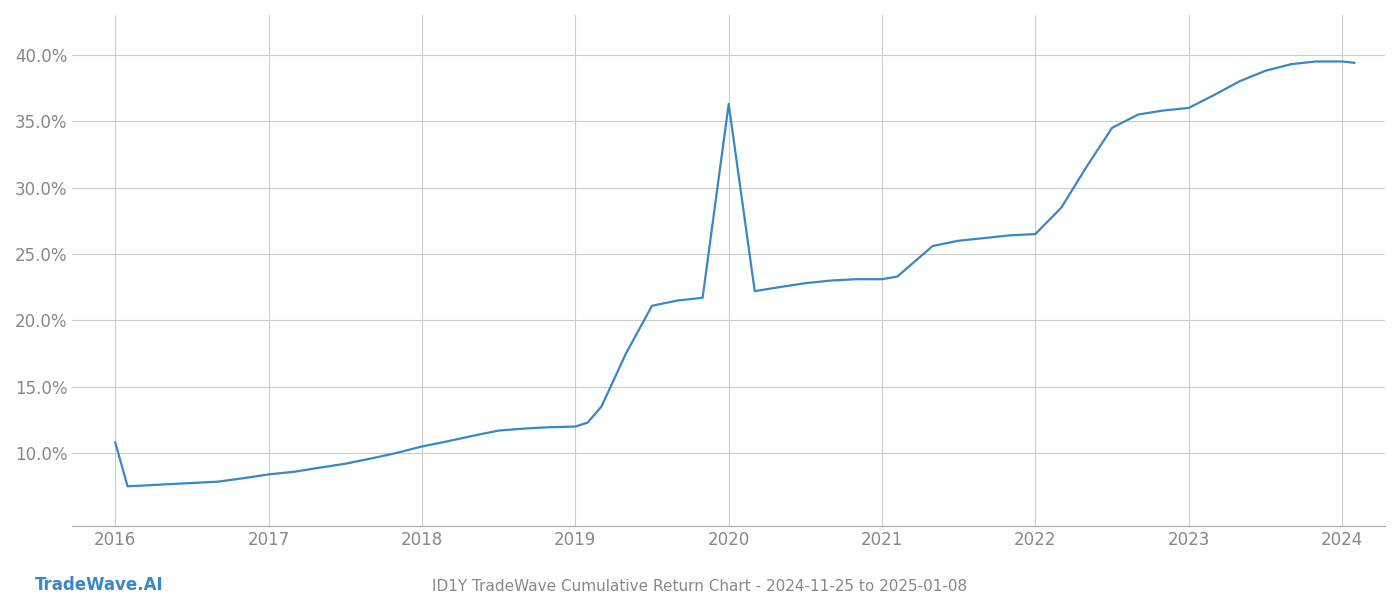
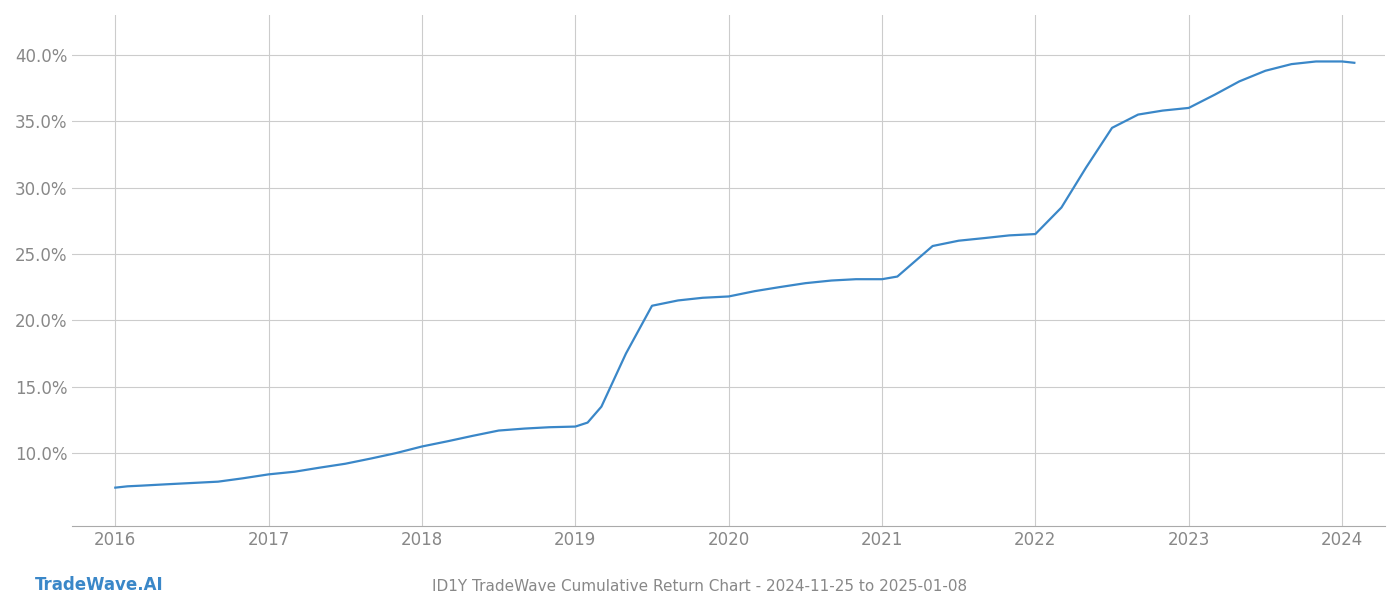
2016: 10.8% -> 7.4%
2020: 36.3% -> 21.8%
